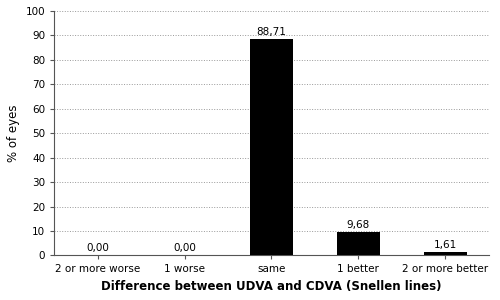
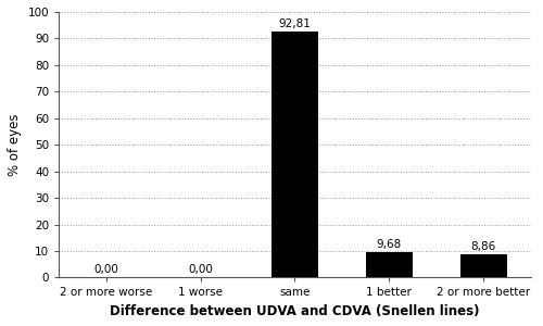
same: 88,71 -> 92,81
2 or more better: 1,61 -> 8,86
